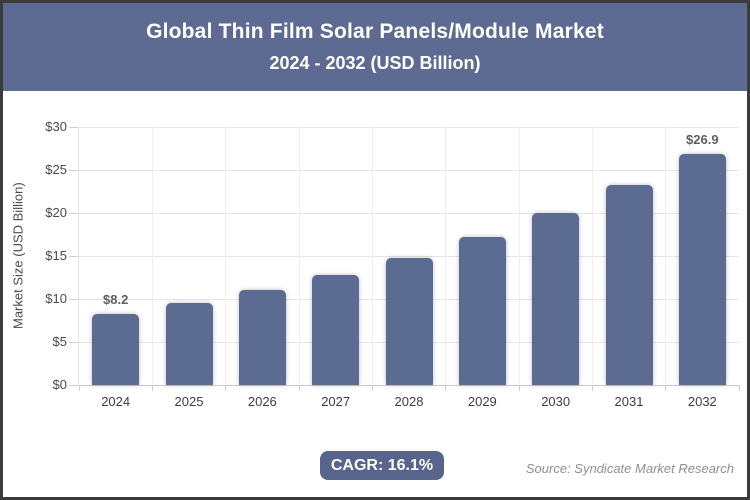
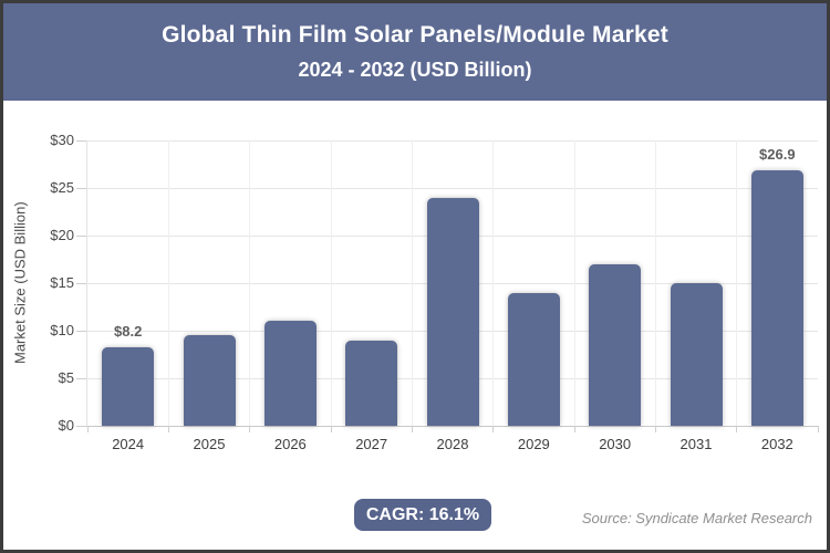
2027: $13 -> $9
2028: $15 -> $24
2029: $17 -> $14
2030: $20 -> $17
2031: $23 -> $15
